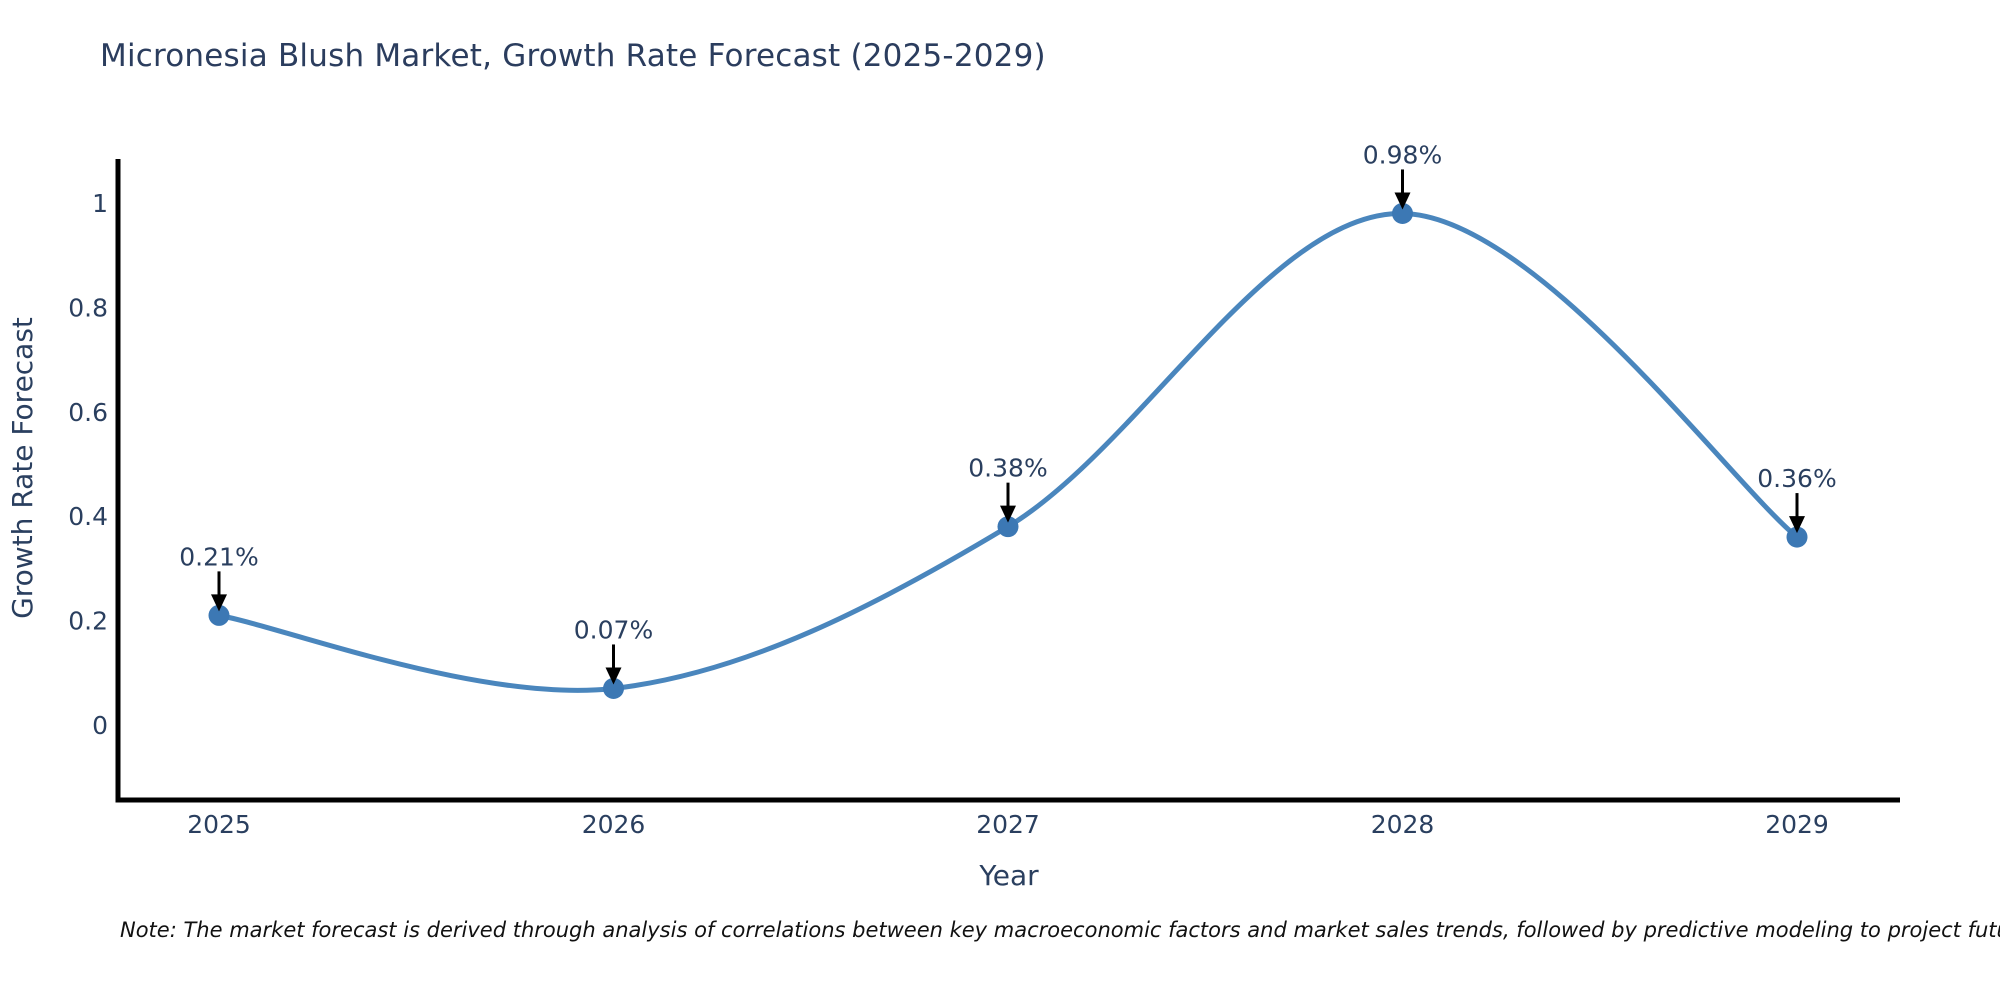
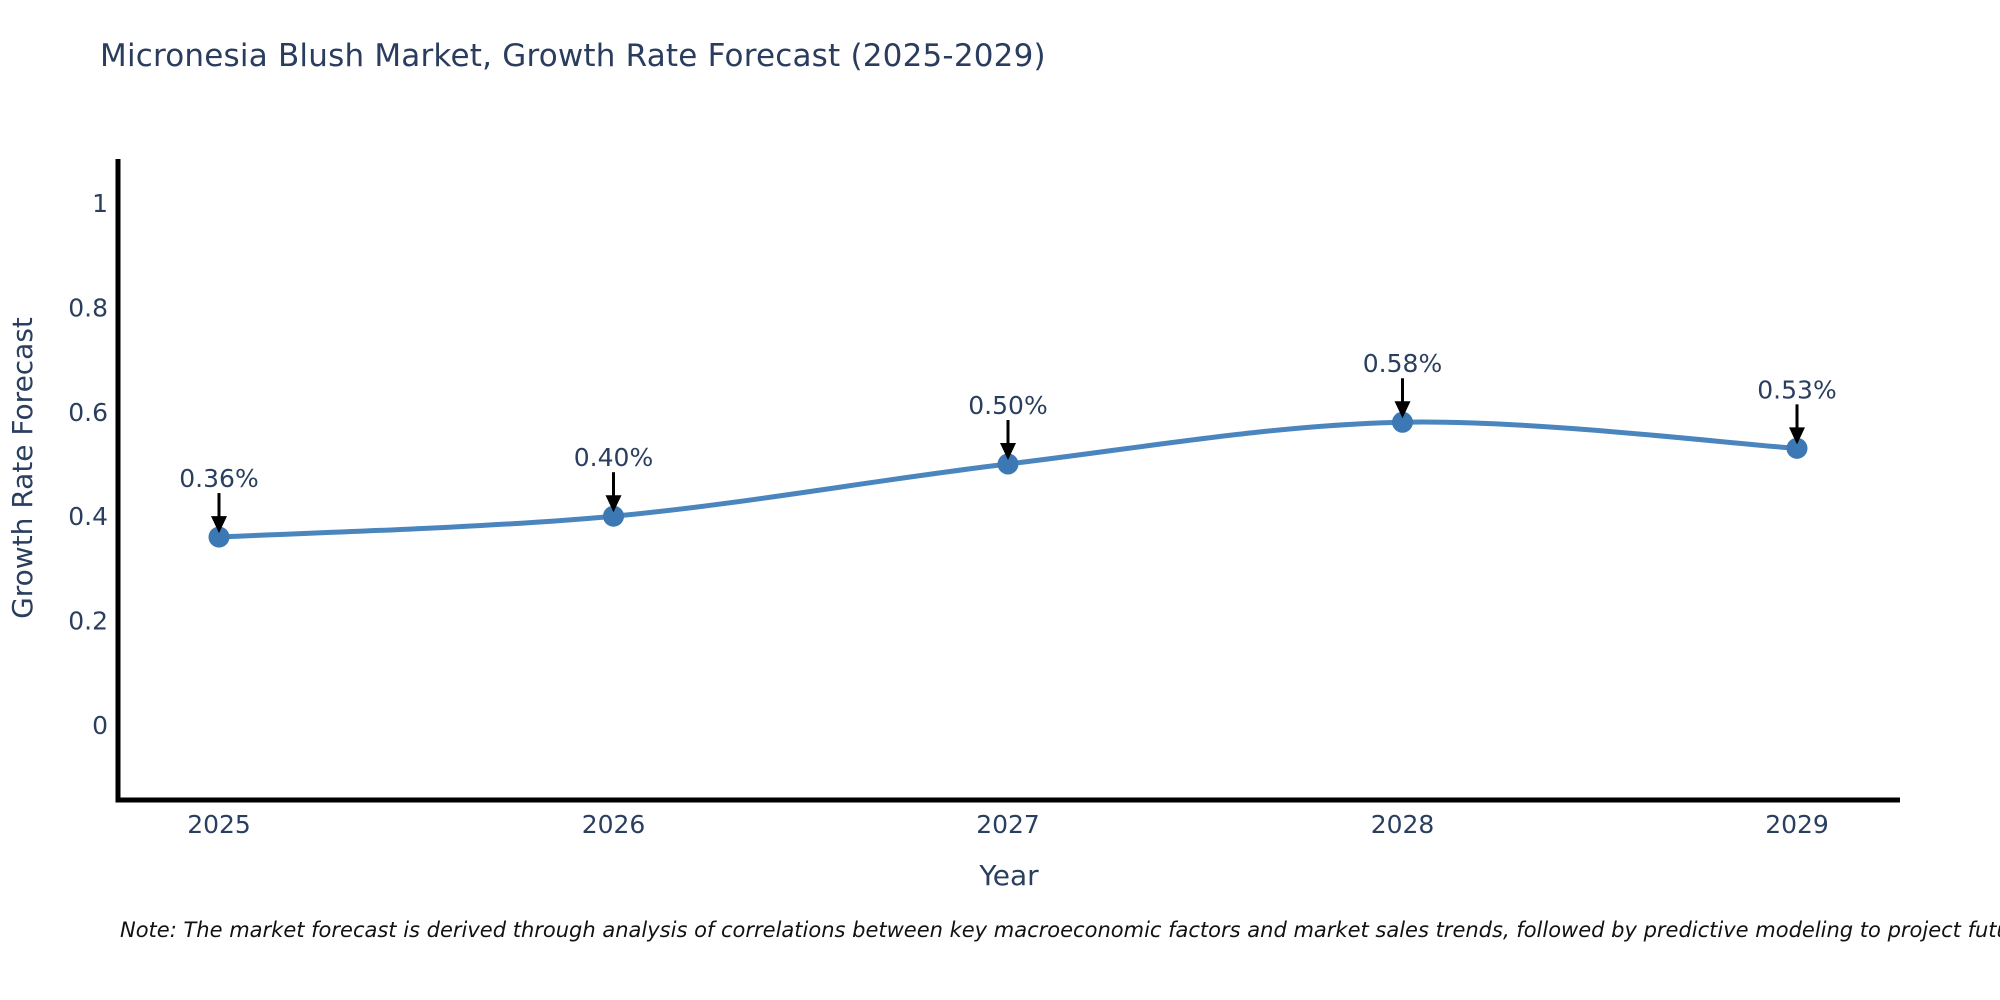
2025: 0.21% -> 0.36%
2026: 0.07% -> 0.40%
2027: 0.38% -> 0.50%
2028: 0.98% -> 0.58%
2029: 0.36% -> 0.53%
